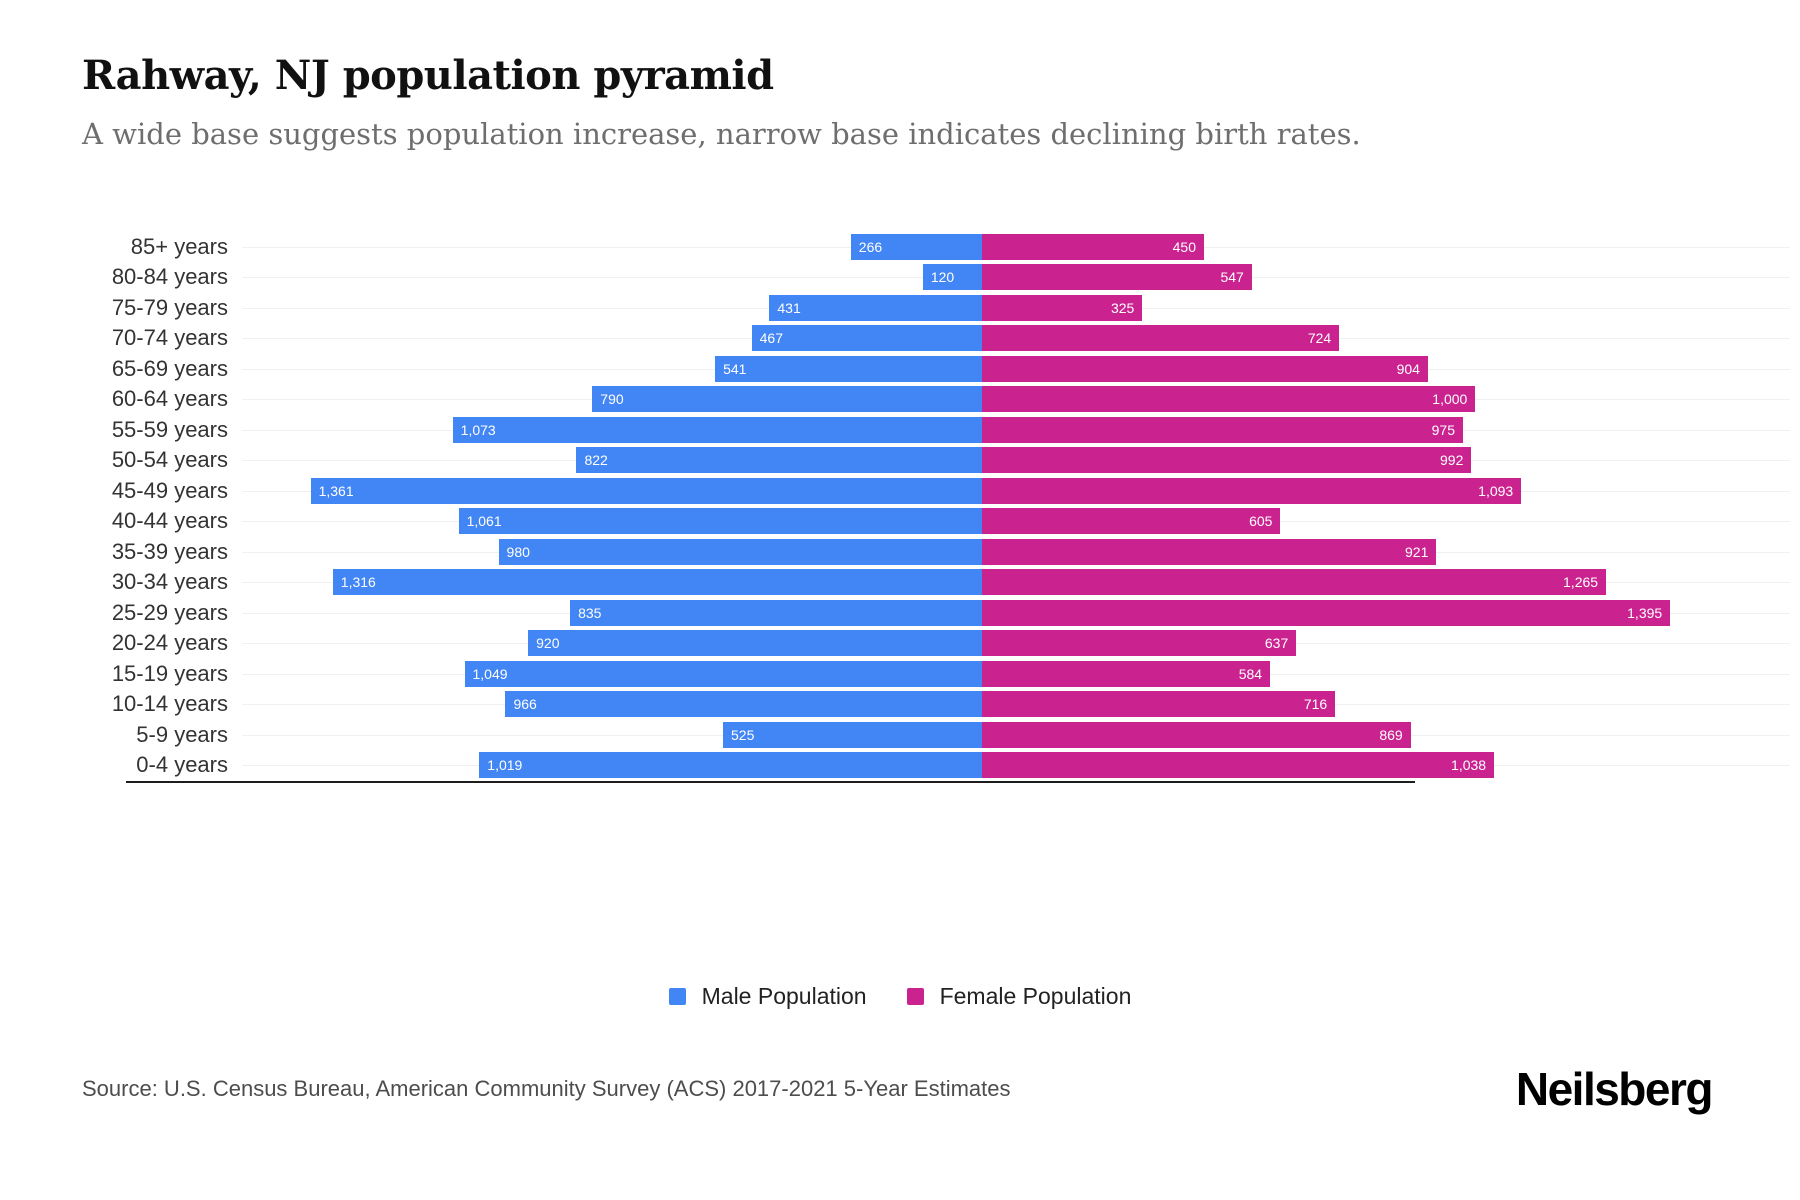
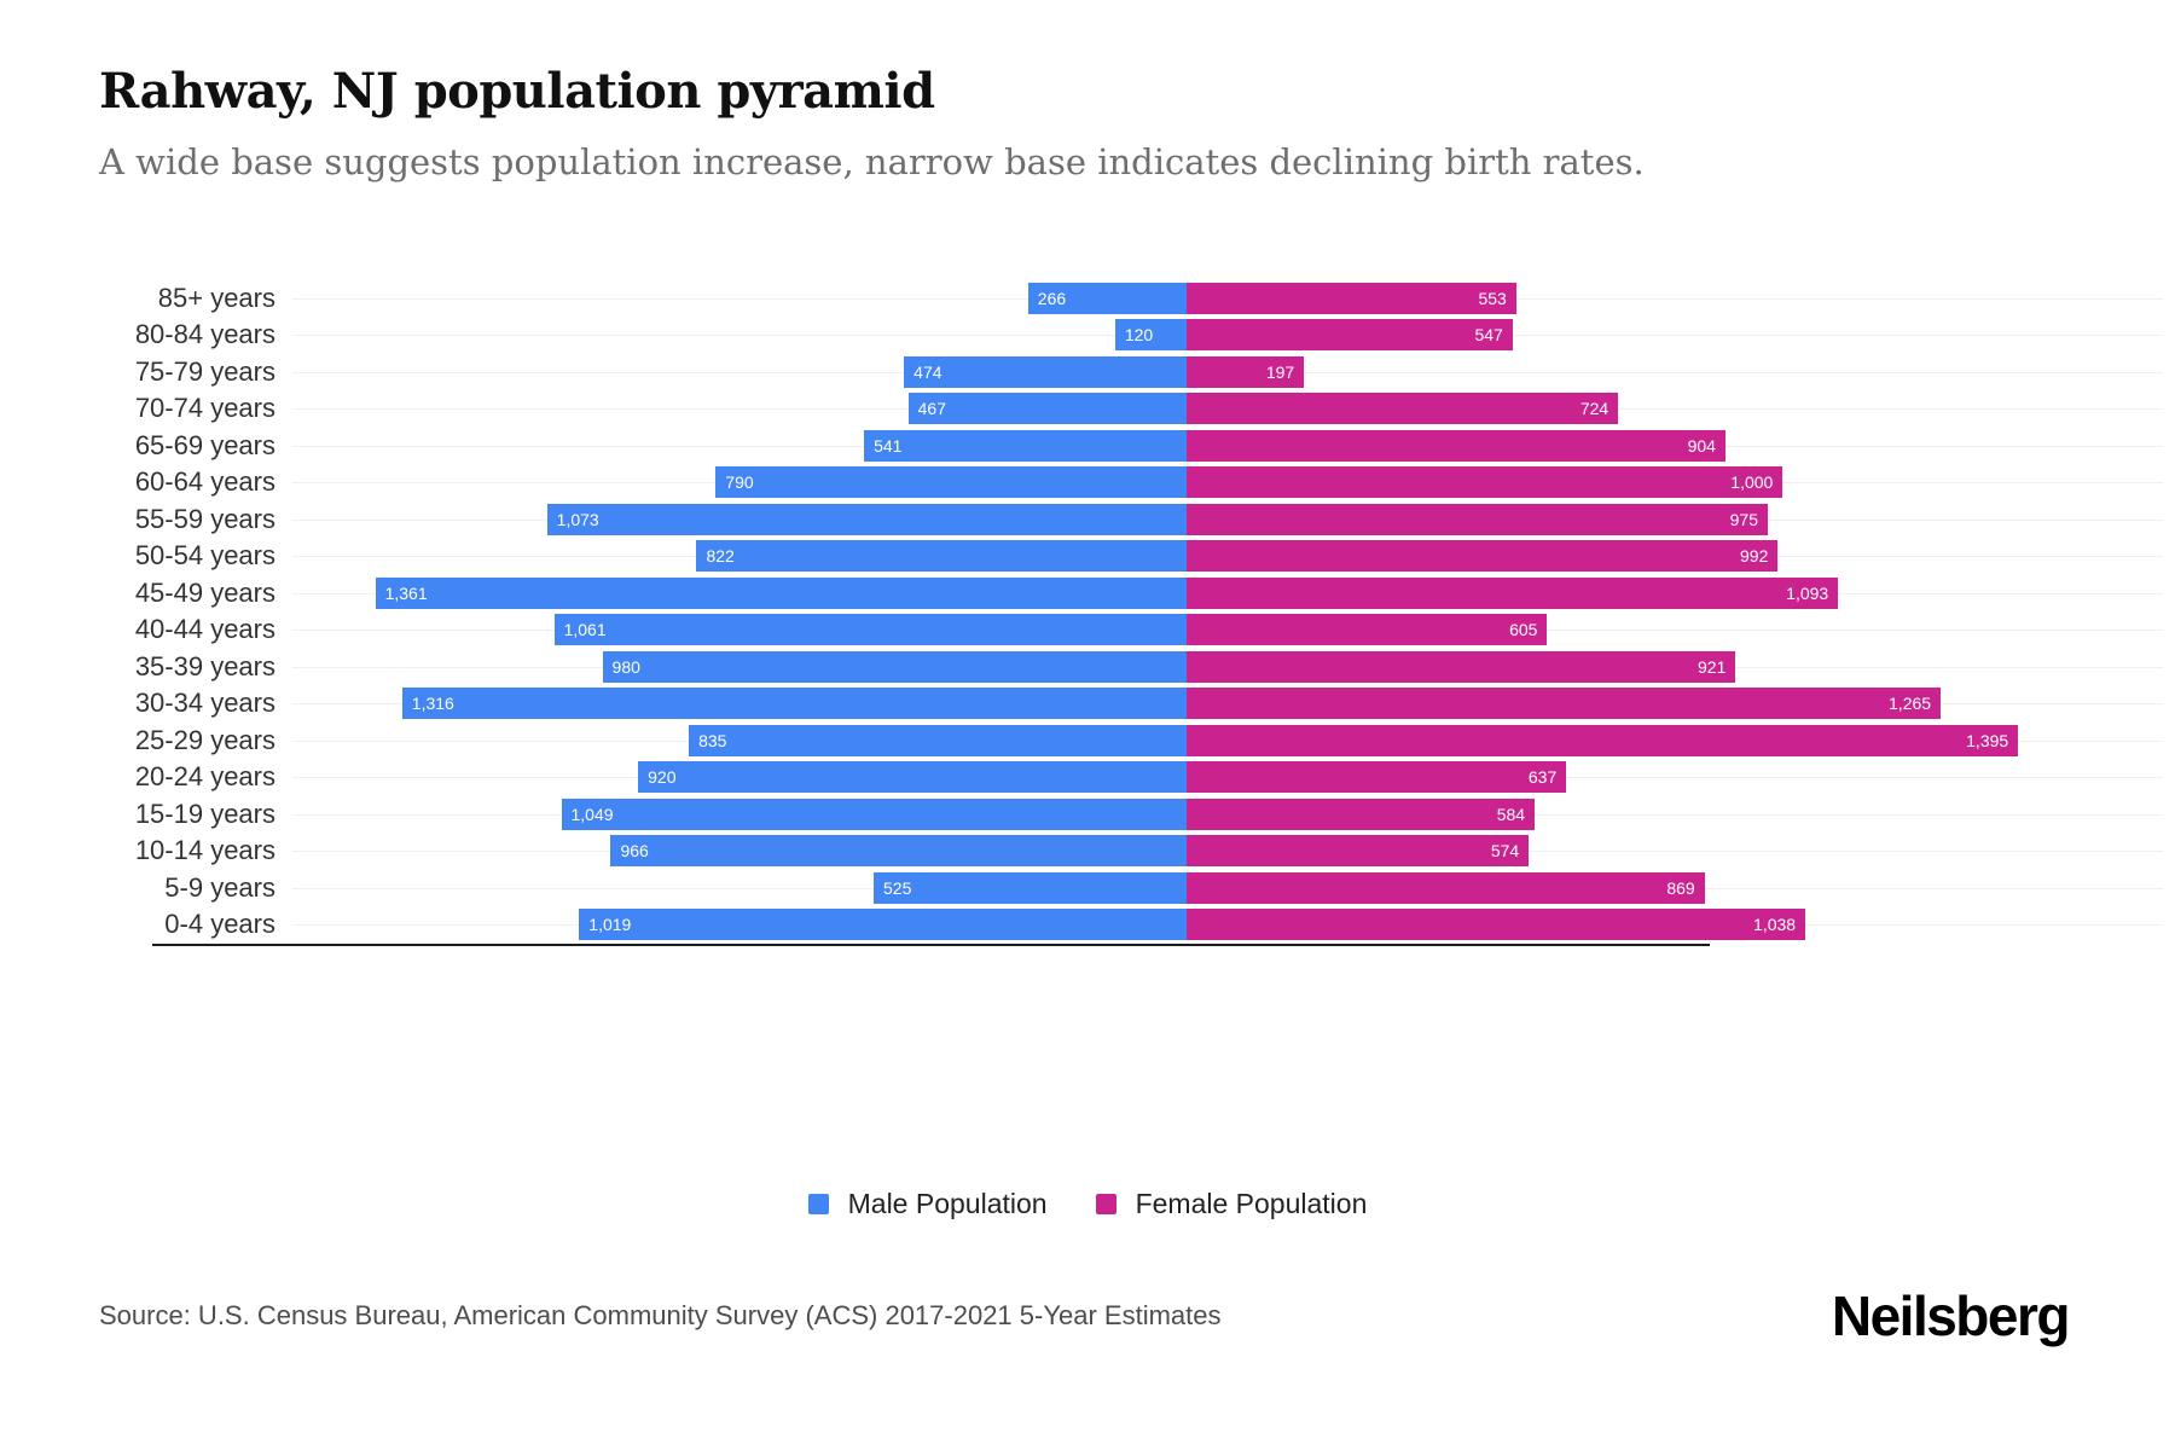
Female Population/85+ years: 450 -> 553
Male Population/75-79 years: 431 -> 474
Female Population/75-79 years: 325 -> 197
Female Population/10-14 years: 716 -> 574
